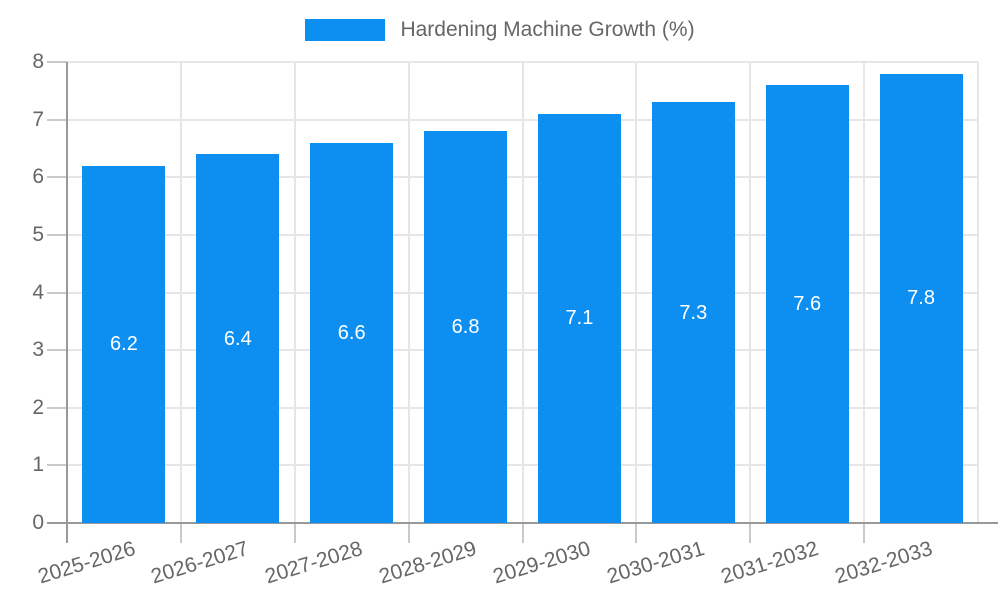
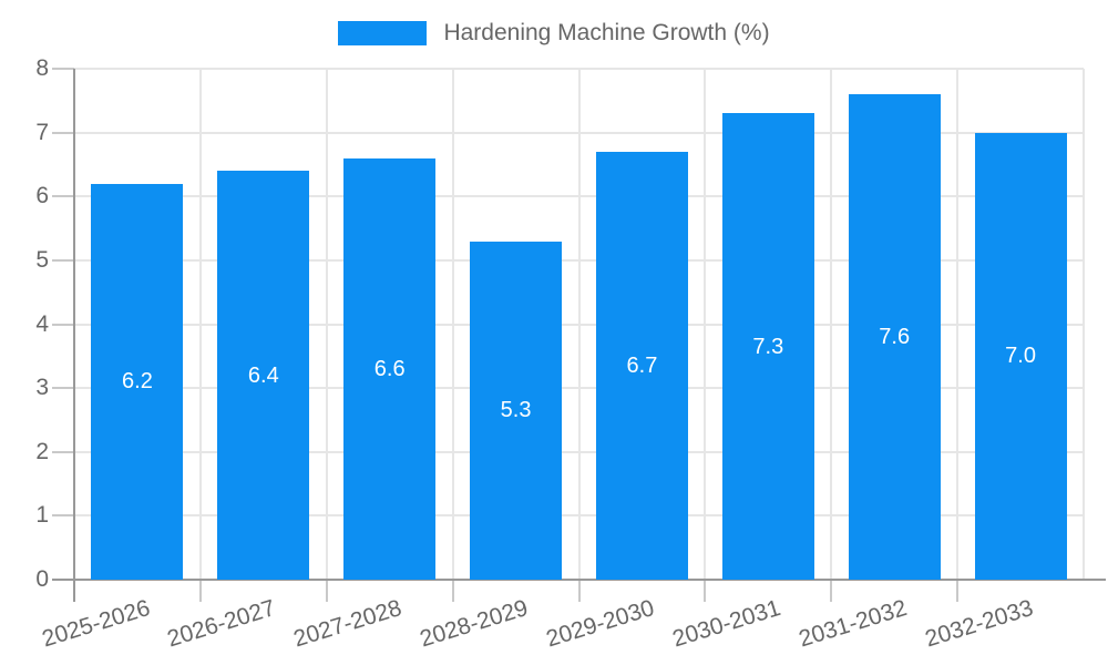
2028-2029: 6.8 -> 5.3
2029-2030: 7.1 -> 6.7
2032-2033: 7.8 -> 7.0
